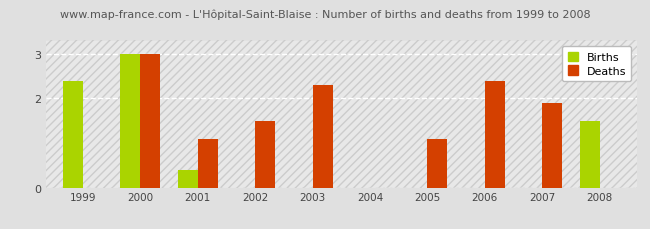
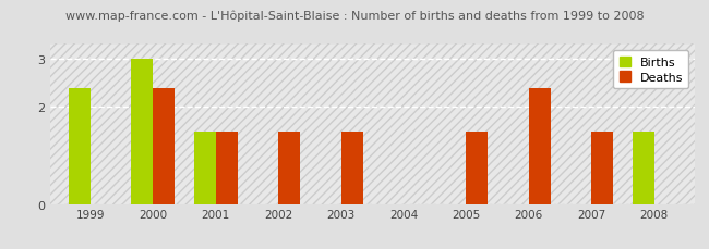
Deaths/2000: 3.0 -> 2.4
Births/2001: 0.4 -> 1.5
Deaths/2001: 1.1 -> 1.5
Deaths/2003: 2.3 -> 1.5
Deaths/2005: 1.1 -> 1.5
Deaths/2007: 1.9 -> 1.5
